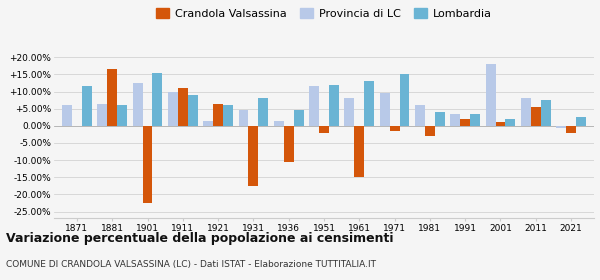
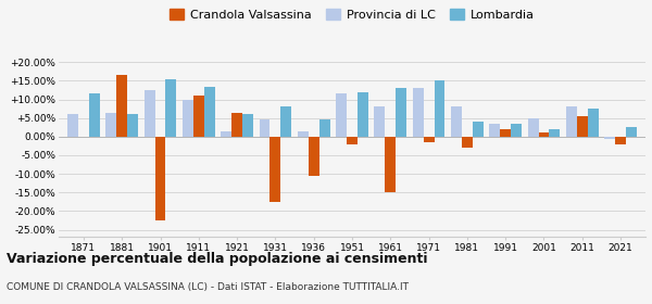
Lombardia/1911: 9.0% -> 13.5%
Provincia di LC/1971: 9.5% -> 13.0%
Provincia di LC/1981: 6.0% -> 8.0%
Provincia di LC/2001: 18.0% -> 5.0%
